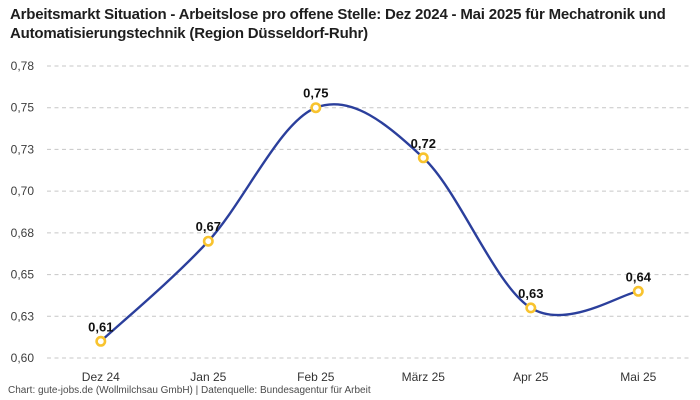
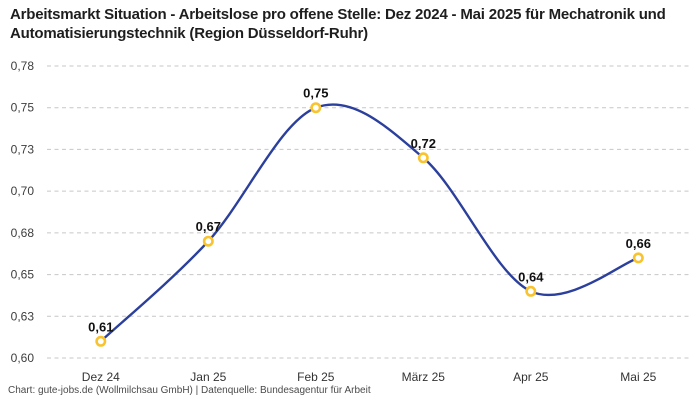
Apr 25: 0,63 -> 0,64
Mai 25: 0,64 -> 0,66
